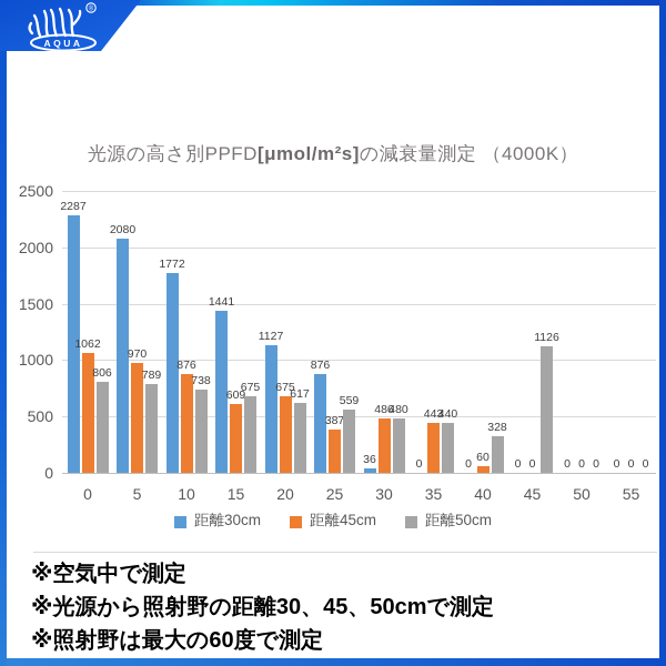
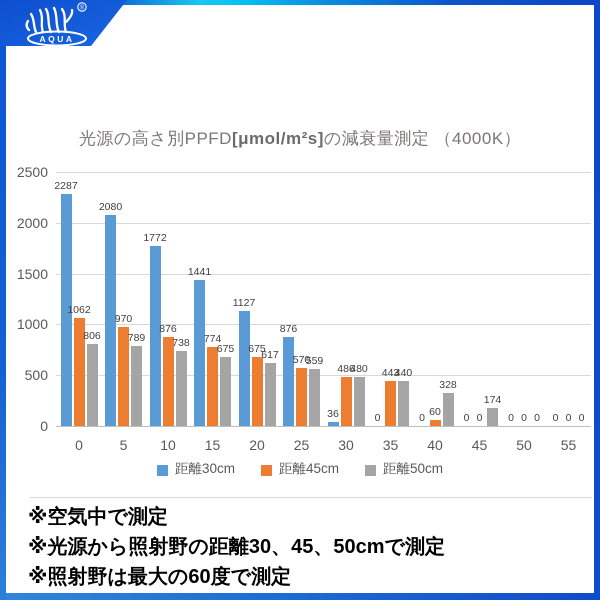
距離45cm/15: 609 -> 774
距離45cm/25: 387 -> 570
距離50cm/45: 1126 -> 174
